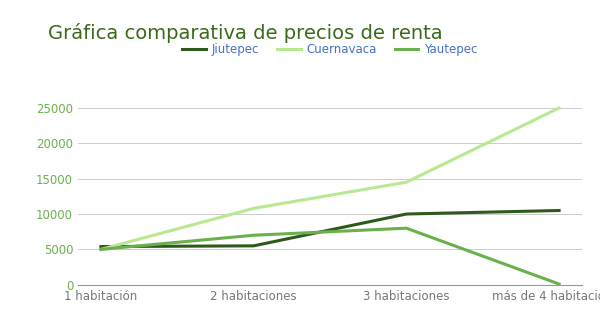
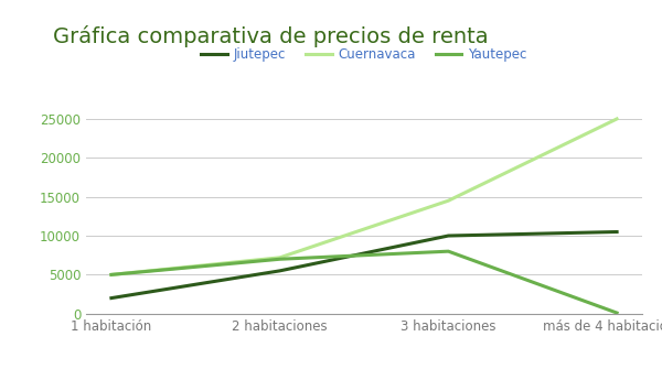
Jiutepec/1 habitación: 5400 -> 2000
Cuernavaca/2 habitaciones: 10800 -> 7200
